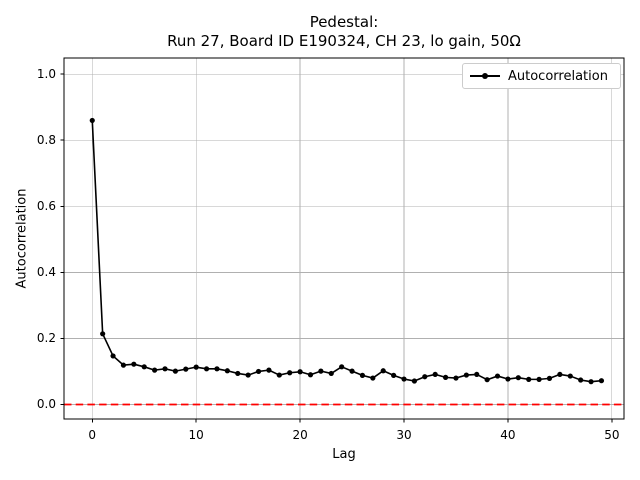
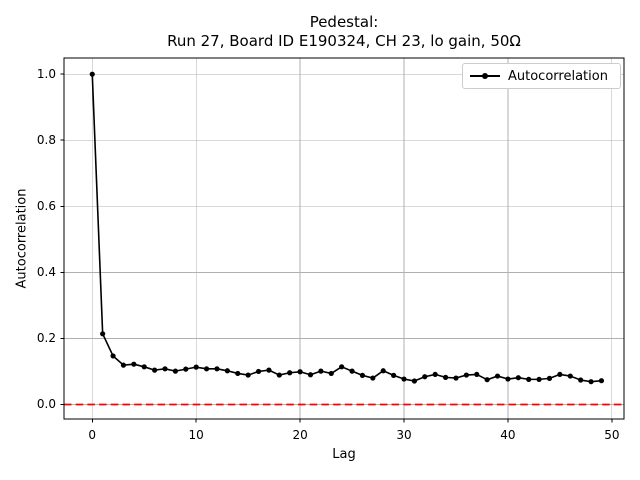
0: 0.86 -> 1.00
